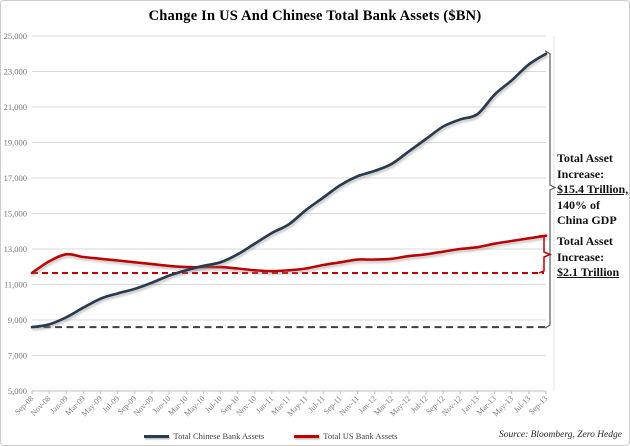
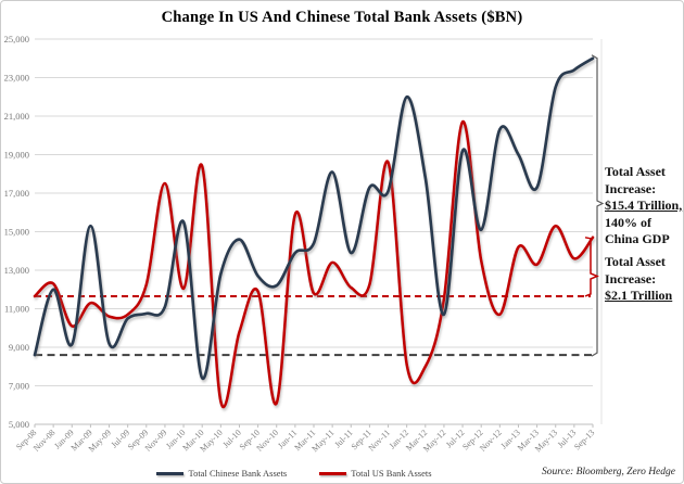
Total Chinese Bank Assets/Nov-08: 8800 -> 12000
Total US Bank Assets/Jan-09: 12700 -> 10100
Total Chinese Bank Assets/Mar-09: 9700 -> 15300
Total US Bank Assets/Mar-09: 12600 -> 11300
Total Chinese Bank Assets/May-09: 10200 -> 9200
Total US Bank Assets/May-09: 12400 -> 10600
Total US Bank Assets/Jul-09: 12400 -> 10700
Total US Bank Assets/Nov-09: 12200 -> 17500
Total Chinese Bank Assets/Jan-10: 11500 -> 15500
Total Chinese Bank Assets/Mar-10: 11800 -> 7400
Total US Bank Assets/Mar-10: 12000 -> 18400
Total Chinese Bank Assets/May-10: 12000 -> 12800
Total US Bank Assets/May-10: 12000 -> 6200
Total Chinese Bank Assets/Jul-10: 12200 -> 14600
Total US Bank Assets/Jul-10: 12000 -> 9800
Total Chinese Bank Assets/Nov-10: 13300 -> 12200
Total US Bank Assets/Nov-10: 11800 -> 6100
Total US Bank Assets/Jan-11: 11800 -> 15900
Total Chinese Bank Assets/May-11: 15200 -> 18100
Total US Bank Assets/May-11: 11900 -> 13400
Total Chinese Bank Assets/Jul-11: 15900 -> 13900
Total Chinese Bank Assets/Sep-11: 16600 -> 17300
Total US Bank Assets/Nov-11: 12400 -> 18600
Total Chinese Bank Assets/Jan-12: 17400 -> 22000
Total US Bank Assets/Jan-12: 12400 -> 8100
Total US Bank Assets/Mar-12: 12400 -> 8000
Total Chinese Bank Assets/May-12: 18500 -> 10700
Total US Bank Assets/May-12: 12600 -> 11500
Total US Bank Assets/Jul-12: 12700 -> 20700
Total Chinese Bank Assets/Sep-12: 19900 -> 15100
Total US Bank Assets/Sep-12: 12800 -> 13500
Total US Bank Assets/Nov-12: 13000 -> 10700
Total Chinese Bank Assets/Jan-13: 20600 -> 19000
Total US Bank Assets/Jan-13: 13100 -> 14200
Total Chinese Bank Assets/Mar-13: 21700 -> 17300
Total US Bank Assets/May-13: 13400 -> 15300
Total US Bank Assets/Sep-13: 13800 -> 14700
